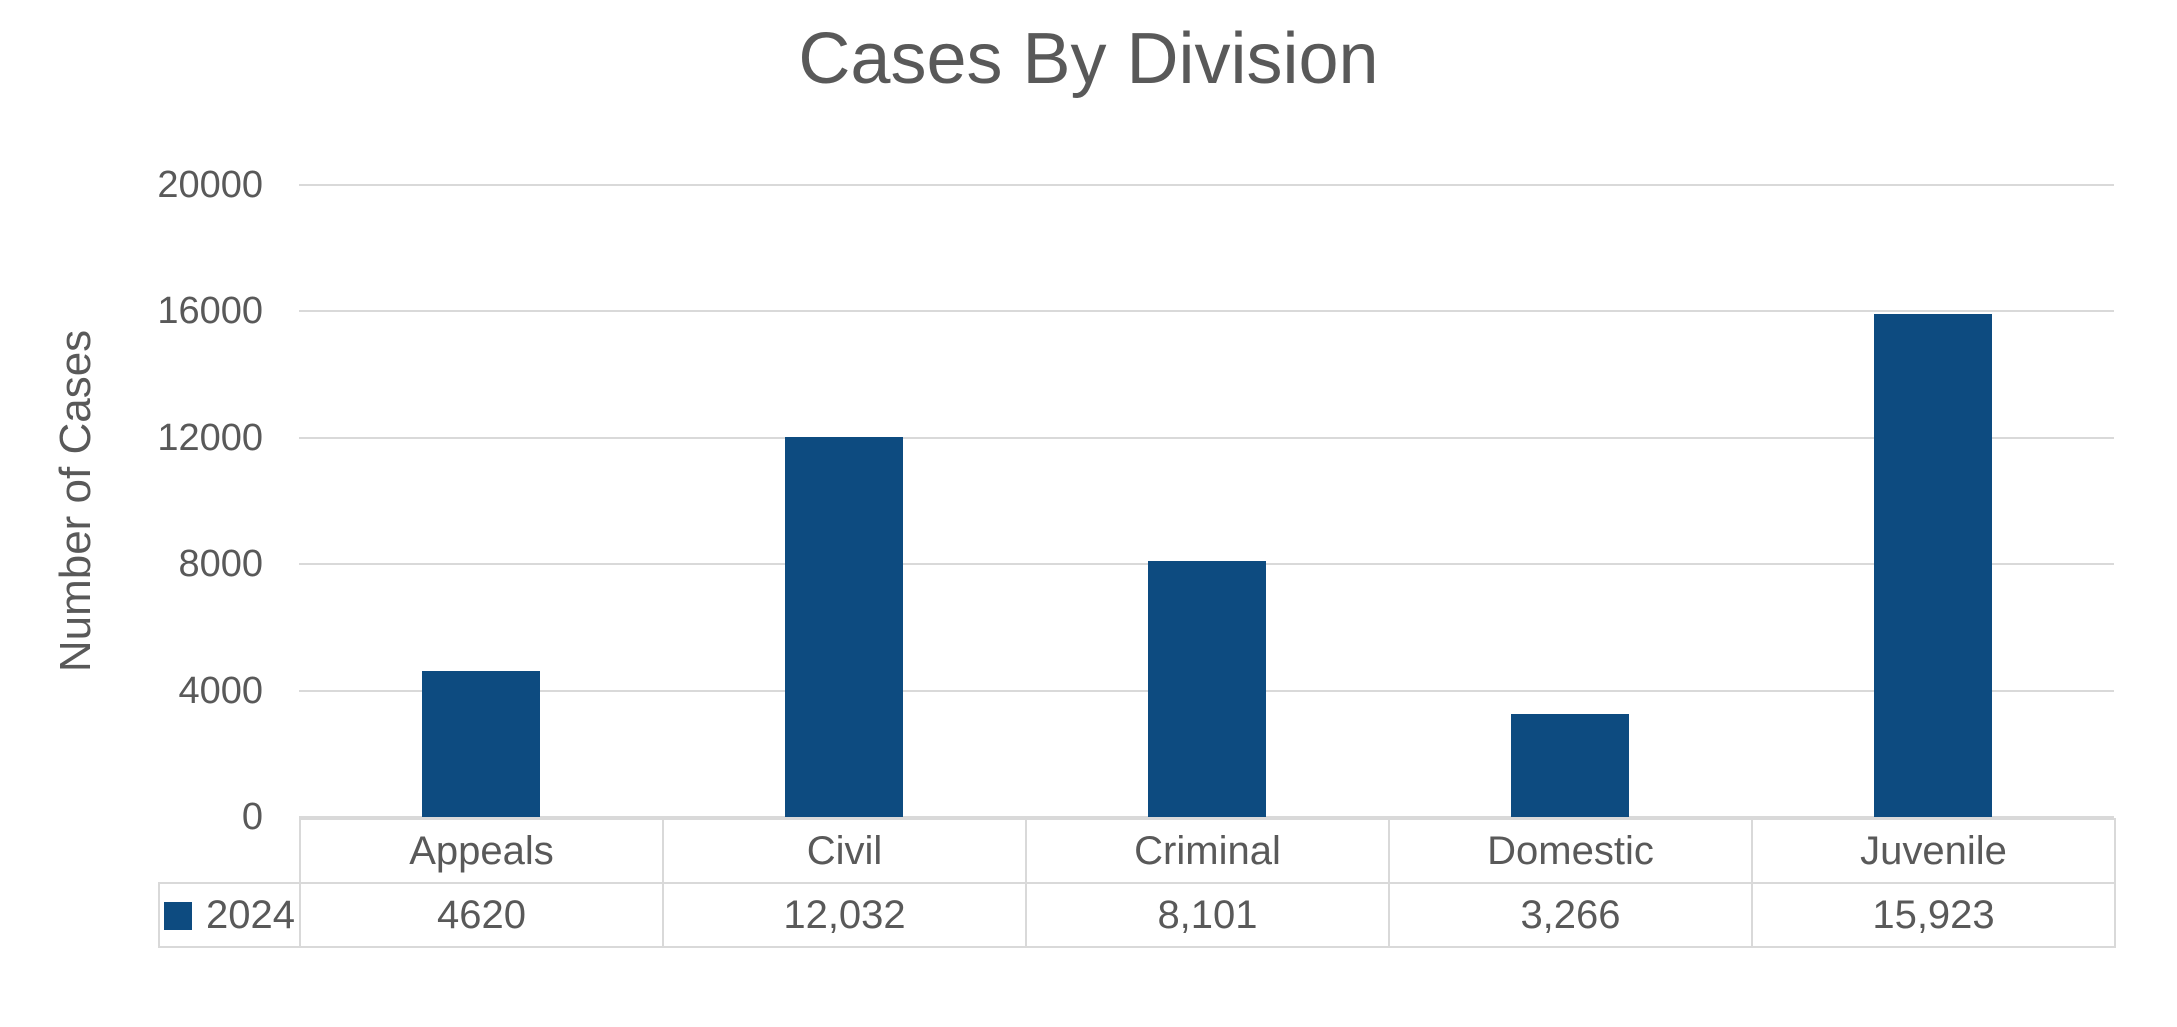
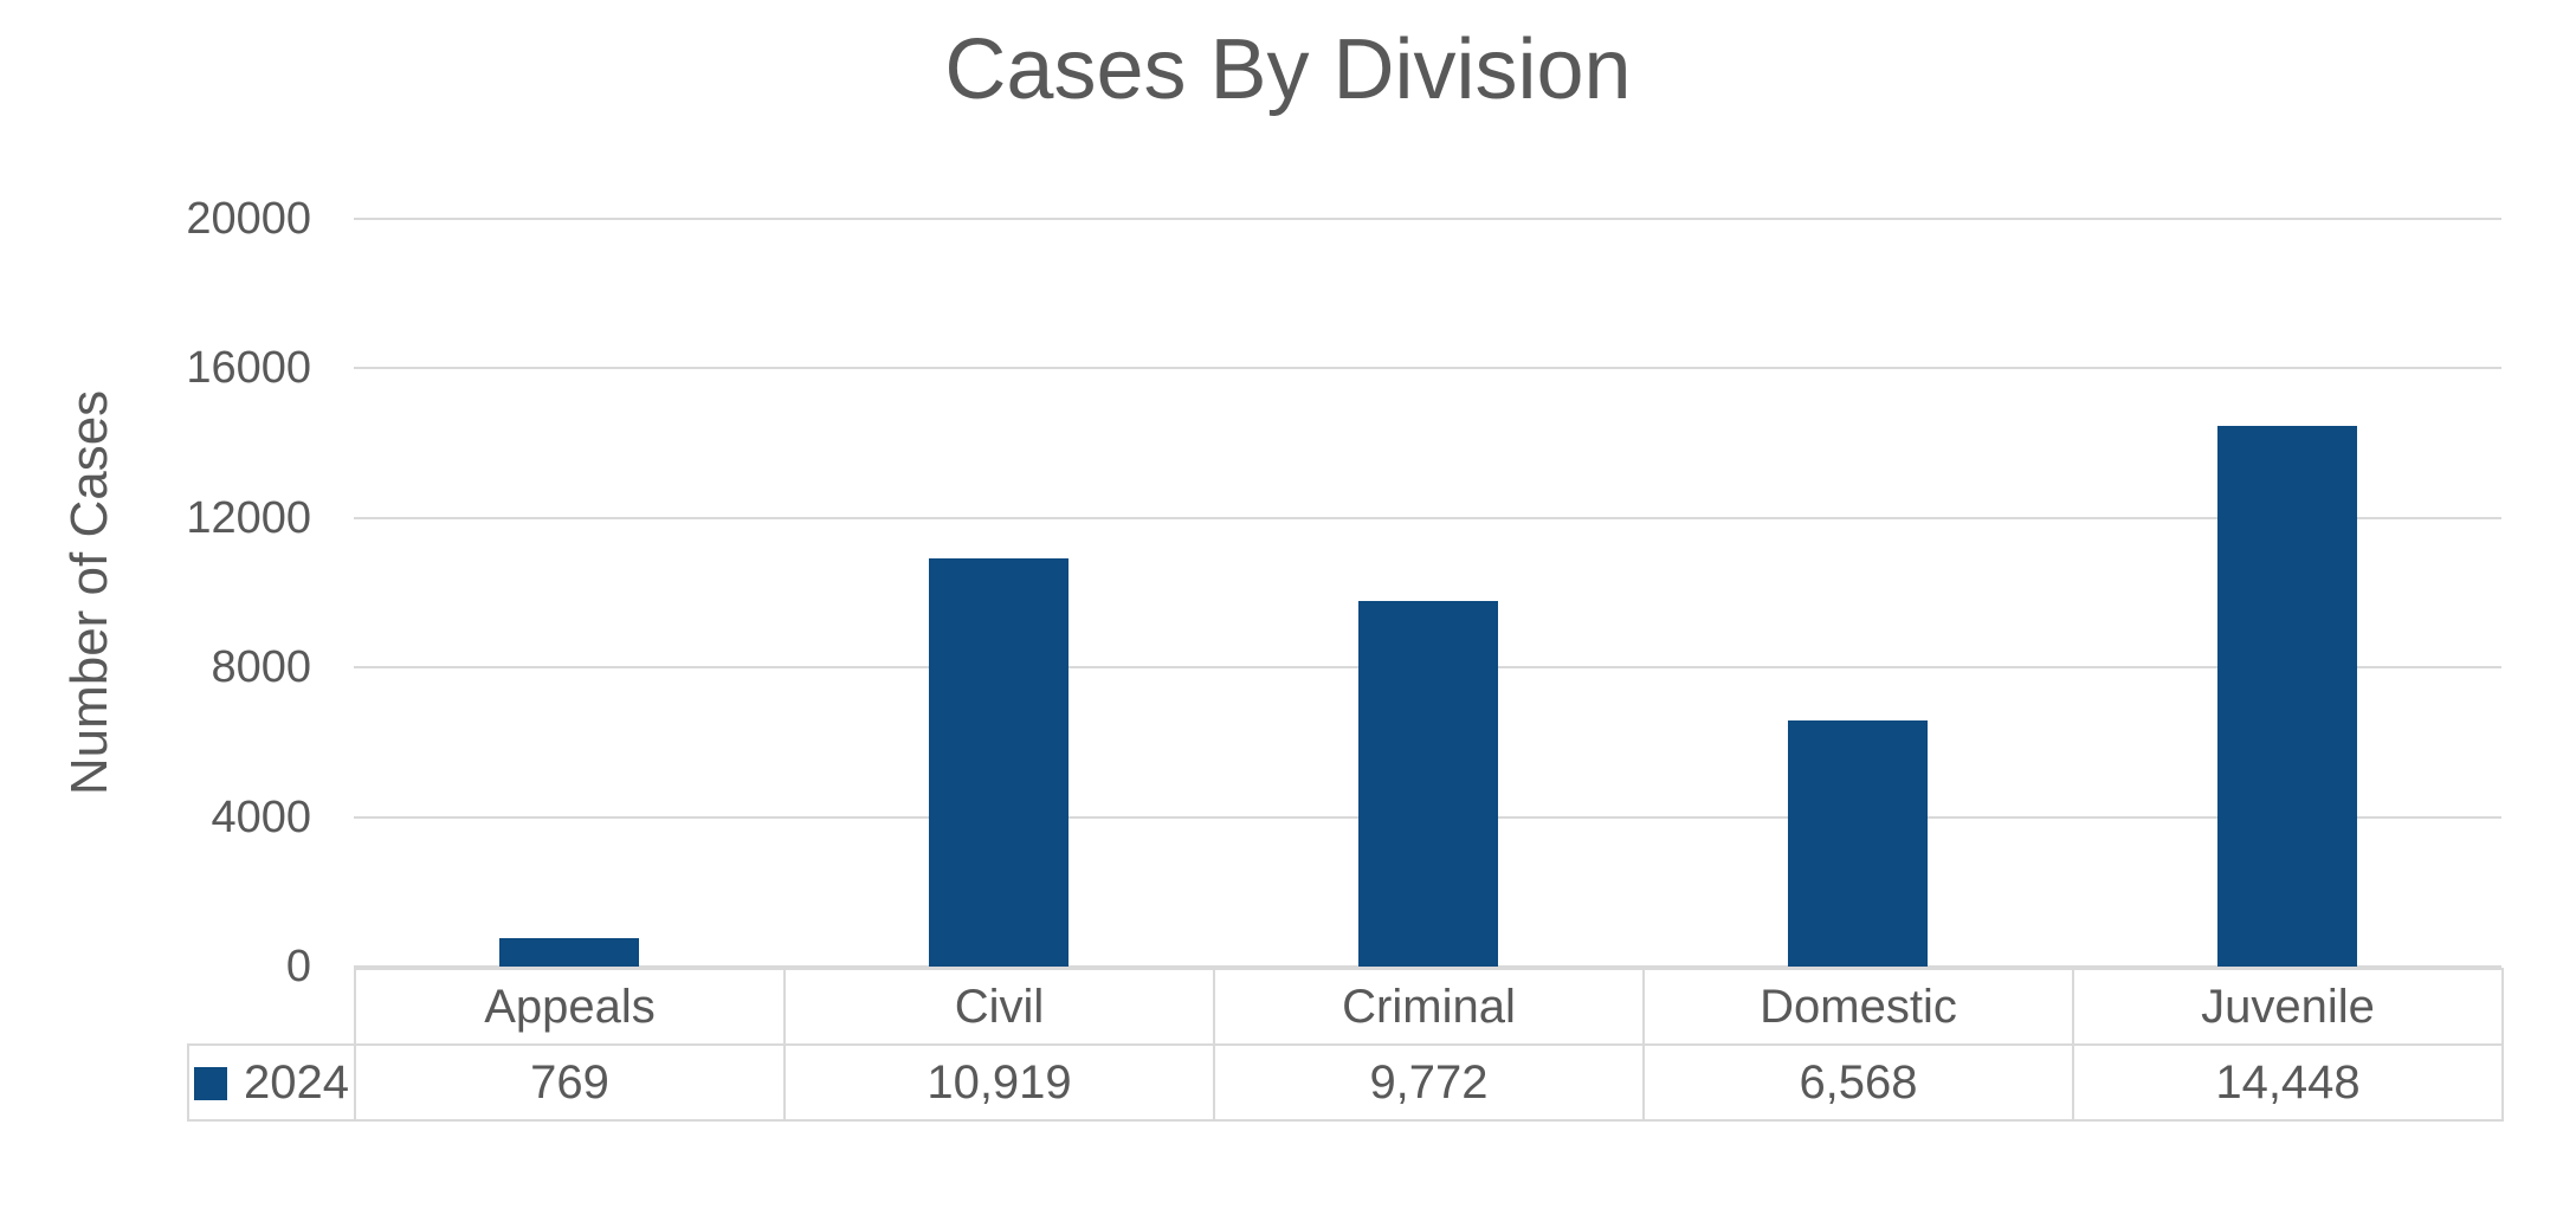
Appeals: 4620 -> 769
Civil: 12,032 -> 10,919
Criminal: 8,101 -> 9,772
Domestic: 3,266 -> 6,568
Juvenile: 15,923 -> 14,448
